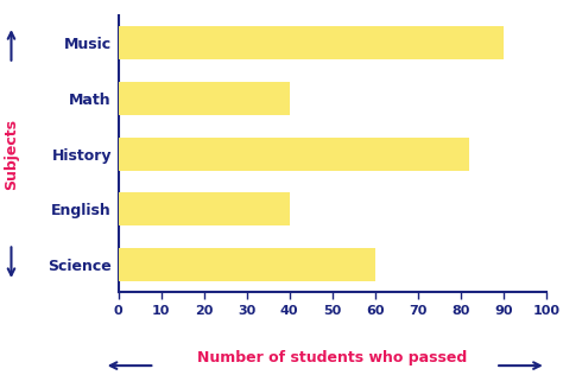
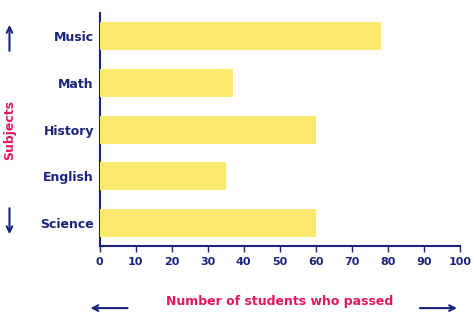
Music: 90 -> 78
Math: 40 -> 37
History: 82 -> 60
English: 40 -> 35
